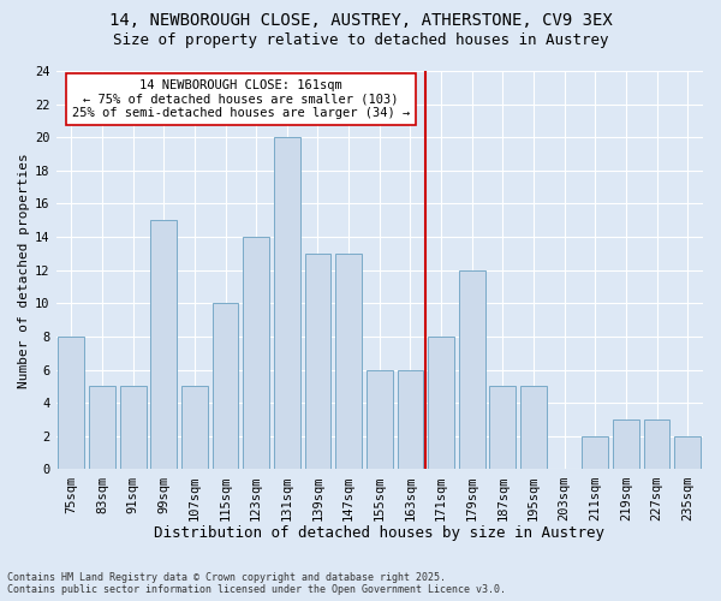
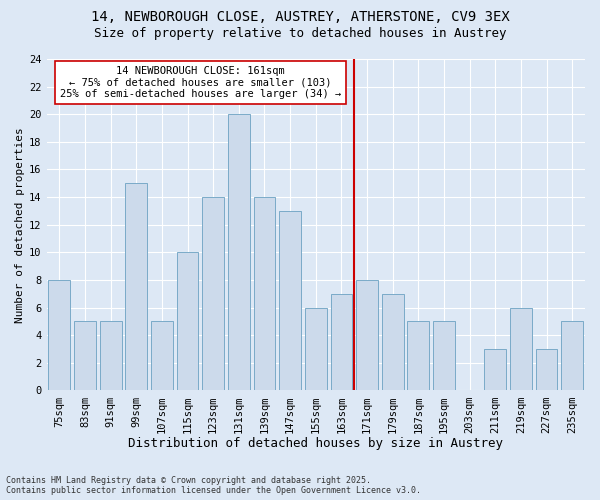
139sqm: 13 -> 14
163sqm: 6 -> 7
179sqm: 12 -> 7
211sqm: 2 -> 3
219sqm: 3 -> 6
235sqm: 2 -> 5
